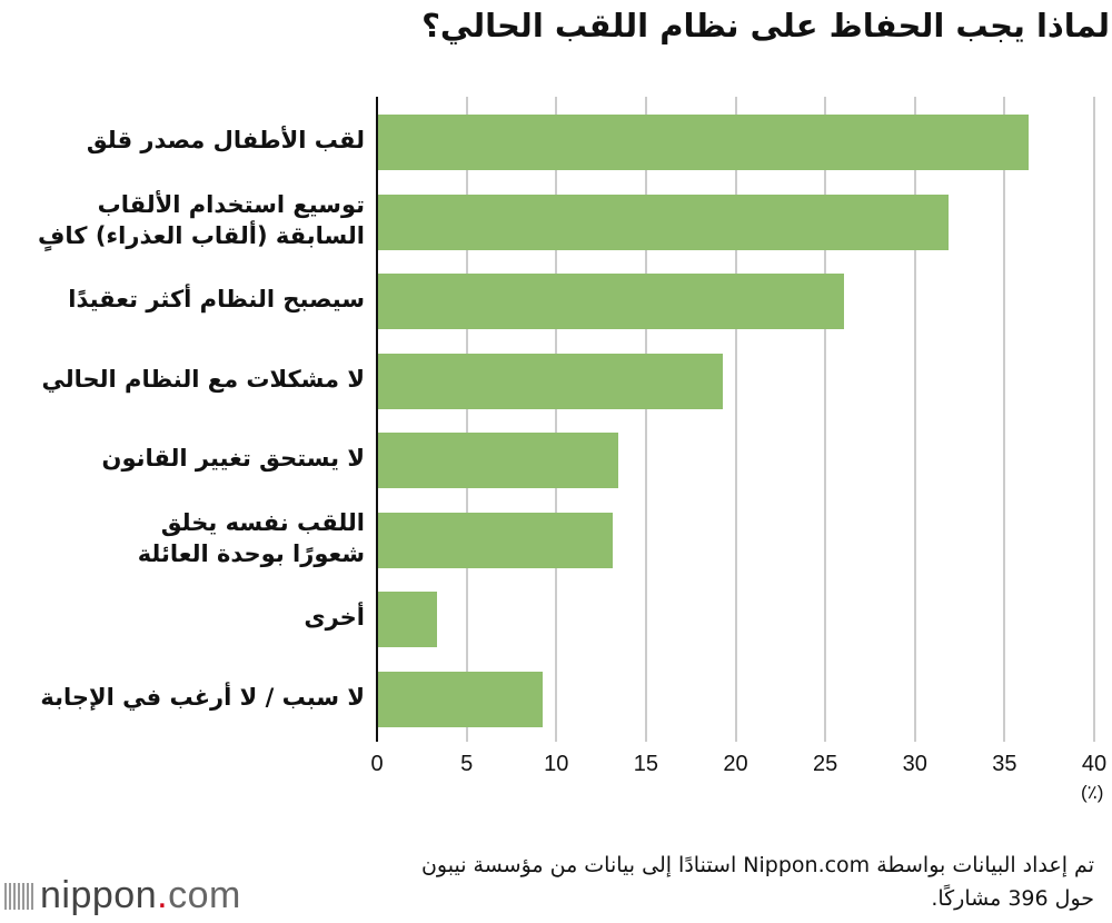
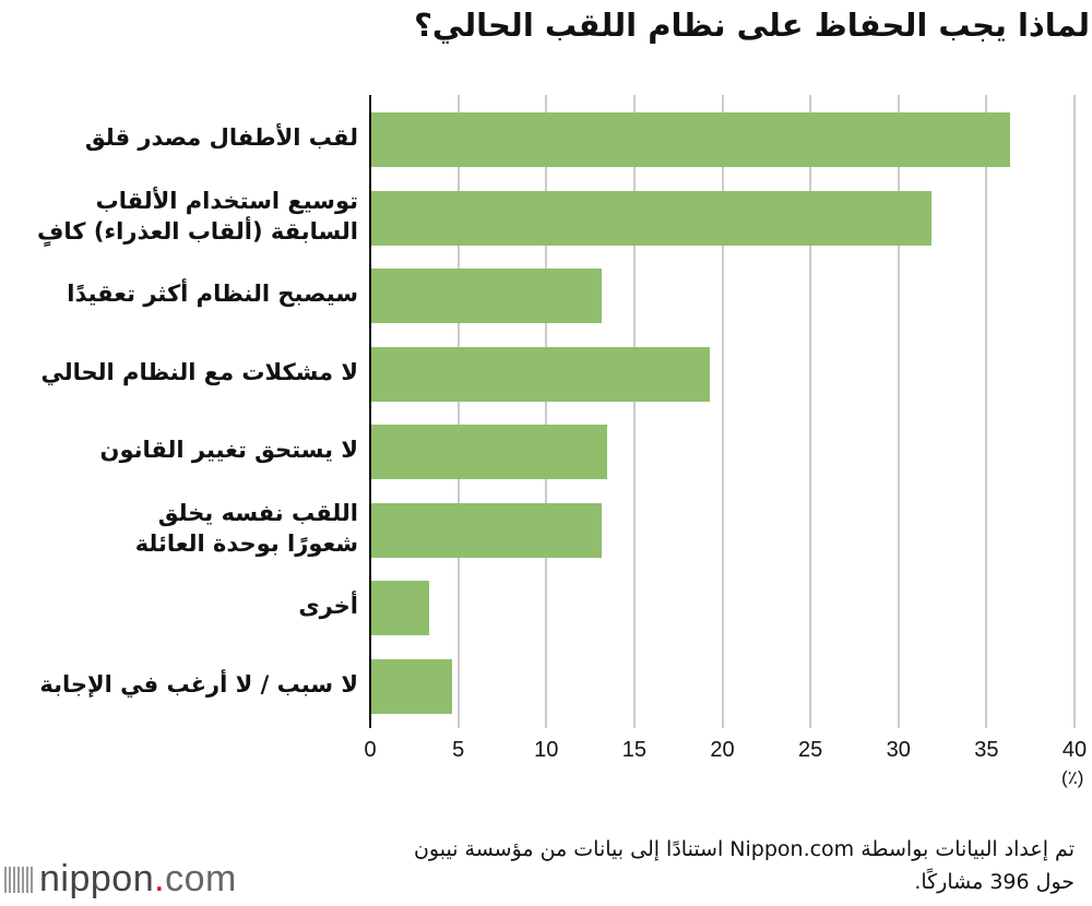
سيصبح النظام أكثر تعقيدًا: 26.0 -> 13.1
لا سبب / لا أرغب في الإجابة: 9.2 -> 4.6
